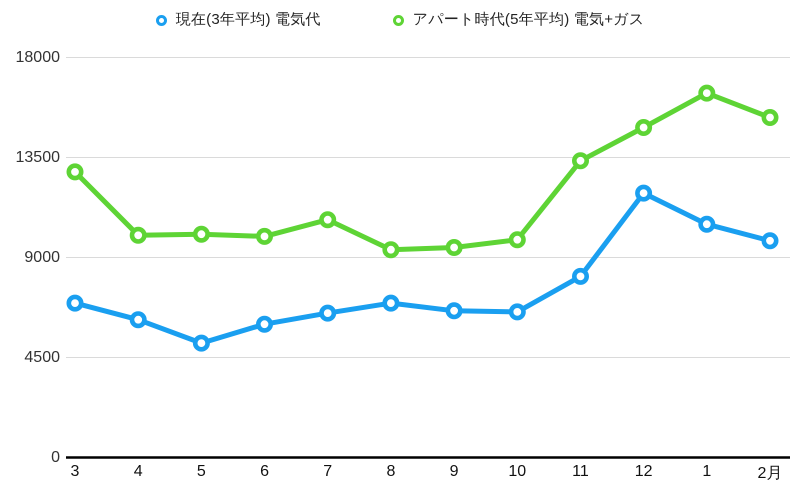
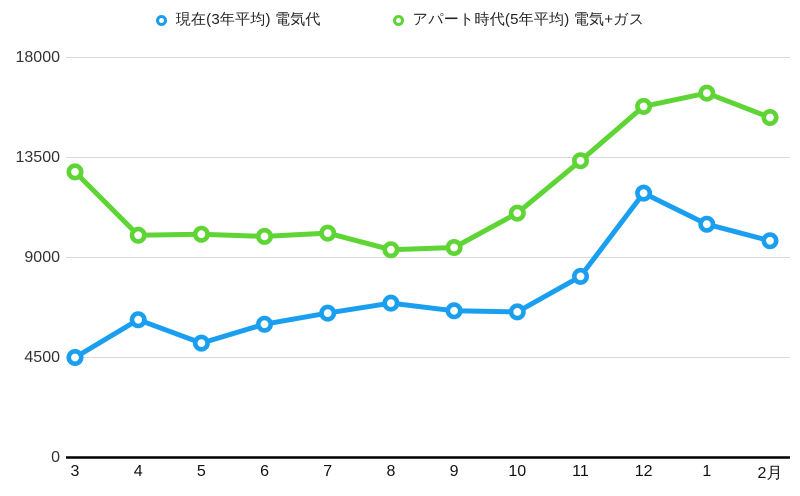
現在(3年平均) 電気代/3: 7000 -> 4500
アパート時代(5年平均) 電気+ガス/7: 10700 -> 10100
アパート時代(5年平均) 電気+ガス/10: 9800 -> 11000
アパート時代(5年平均) 電気+ガス/12: 14800 -> 15800
